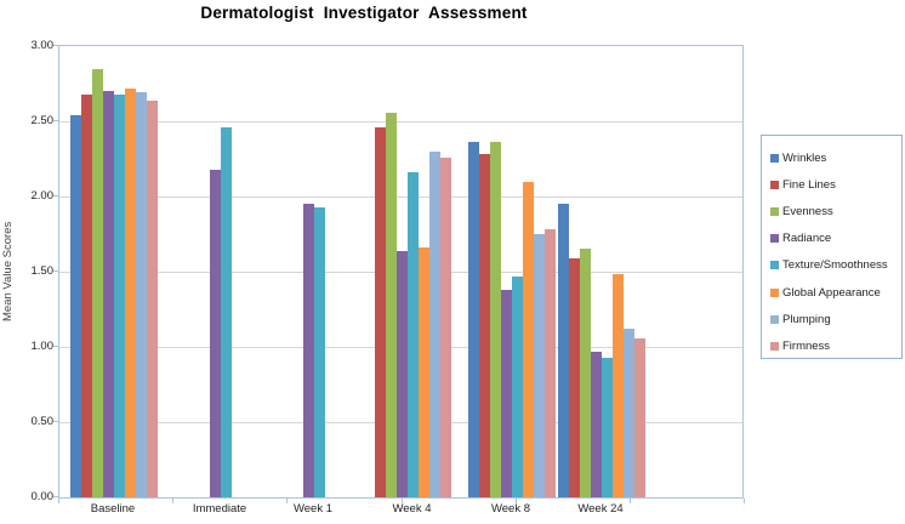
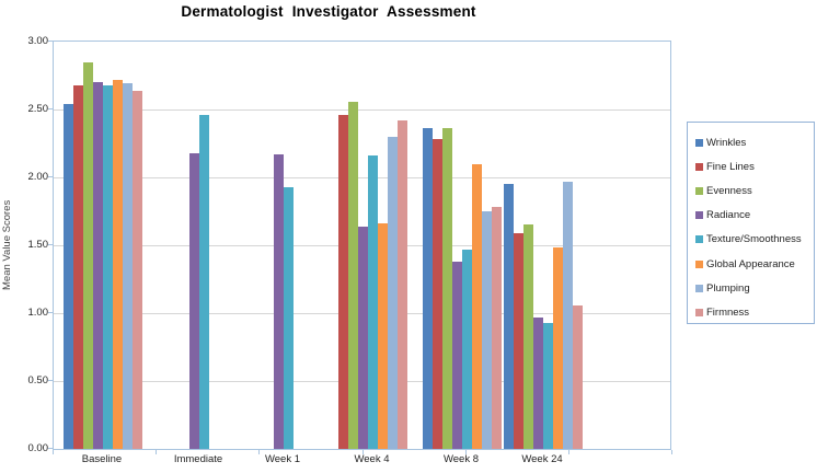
Radiance/Week 1: 1.95 -> 2.17
Firmness/Week 4: 2.26 -> 2.42
Plumping/Week 24: 1.12 -> 1.97
